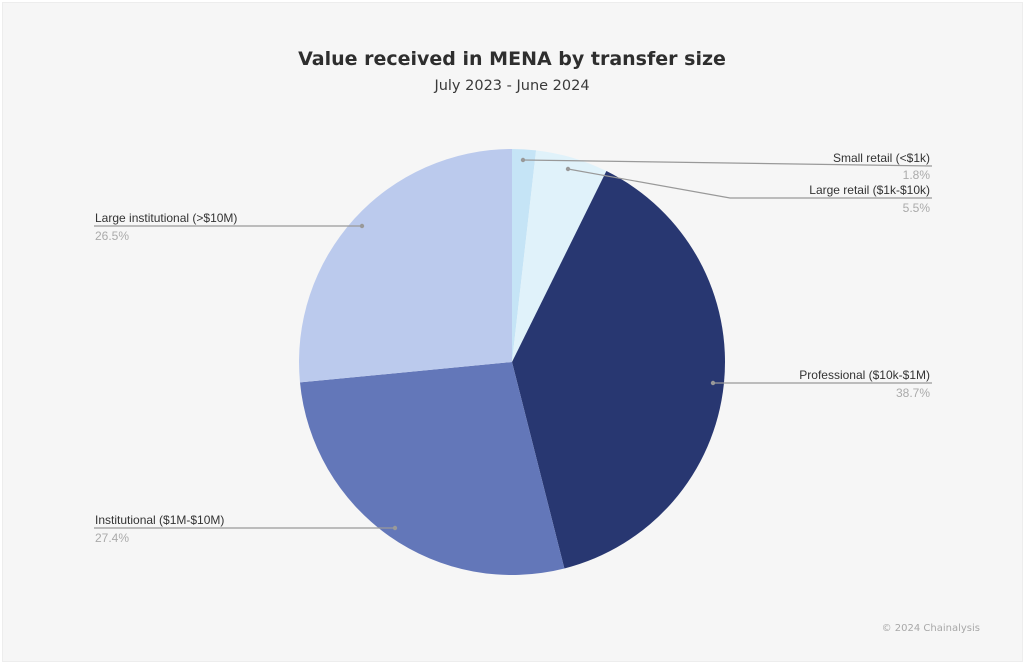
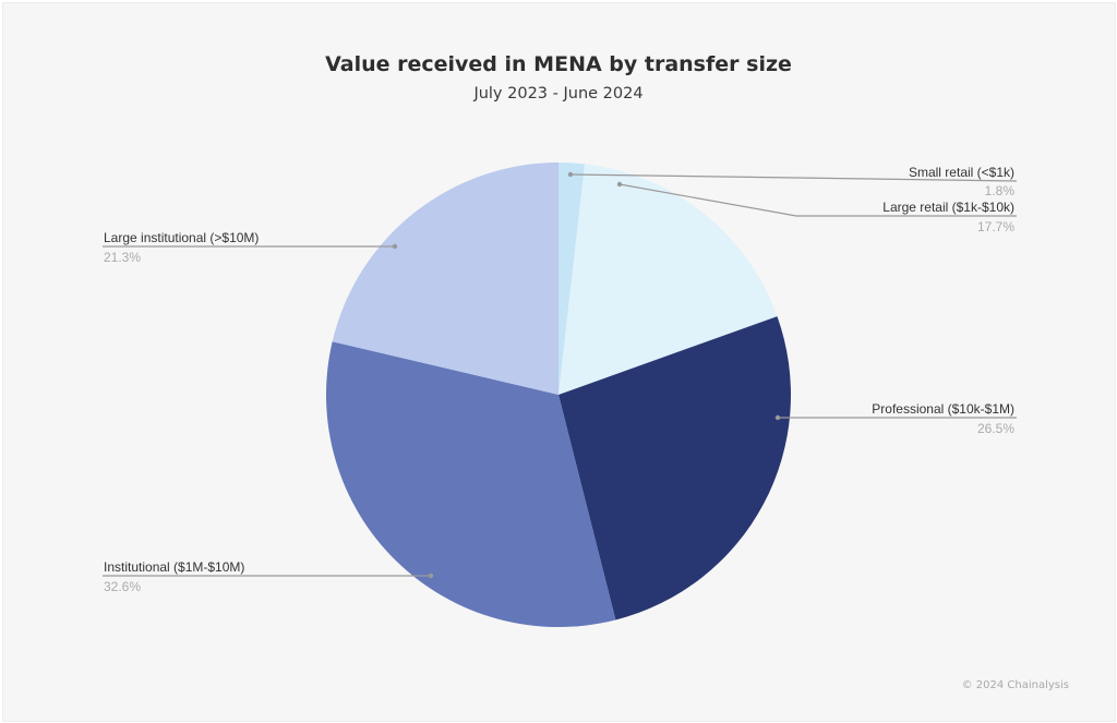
Large retail ($1k-$10k): 5.5% -> 17.7%
Professional ($10k-$1M): 38.7% -> 26.5%
Institutional ($1M-$10M): 27.4% -> 32.6%
Large institutional (>$10M): 26.5% -> 21.3%
